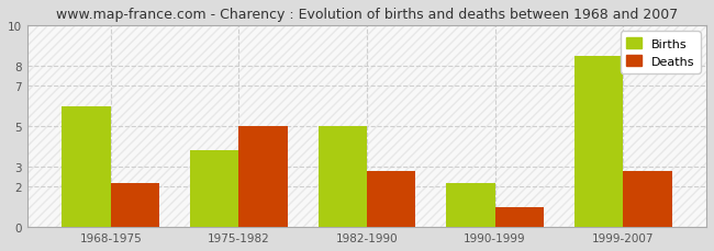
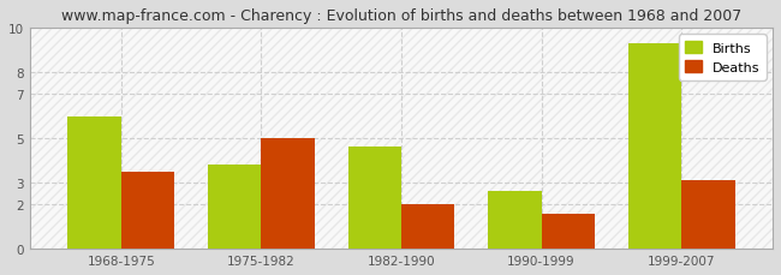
Deaths/1968-1975: 2.2 -> 3.5
Births/1982-1990: 5.0 -> 4.6
Deaths/1982-1990: 2.8 -> 2.0
Births/1990-1999: 2.2 -> 2.6
Deaths/1990-1999: 1.0 -> 1.6
Births/1999-2007: 8.5 -> 9.3
Deaths/1999-2007: 2.8 -> 3.1
